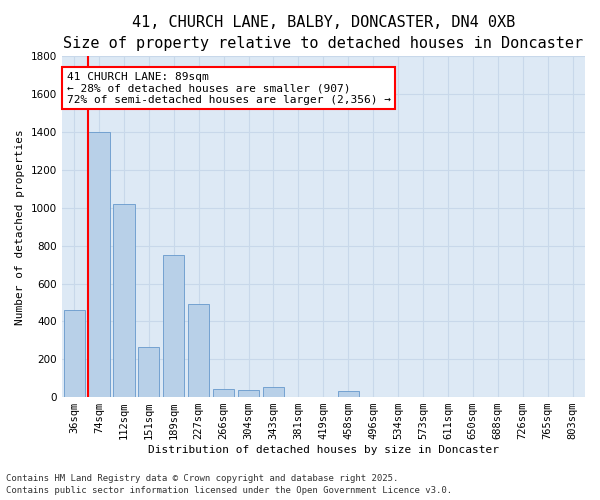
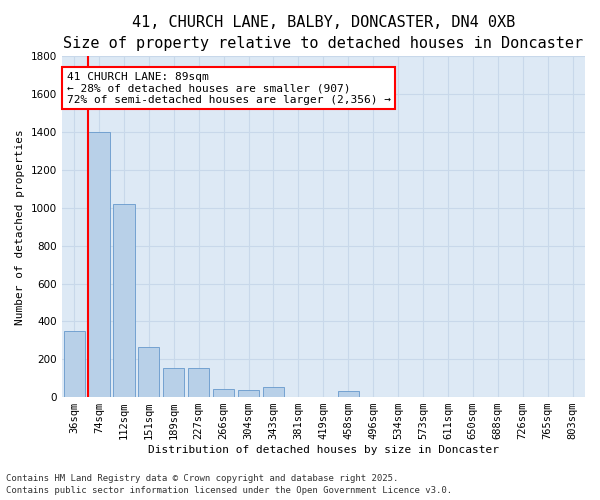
36sqm: 460 -> 350
189sqm: 750 -> 160
227sqm: 490 -> 160
